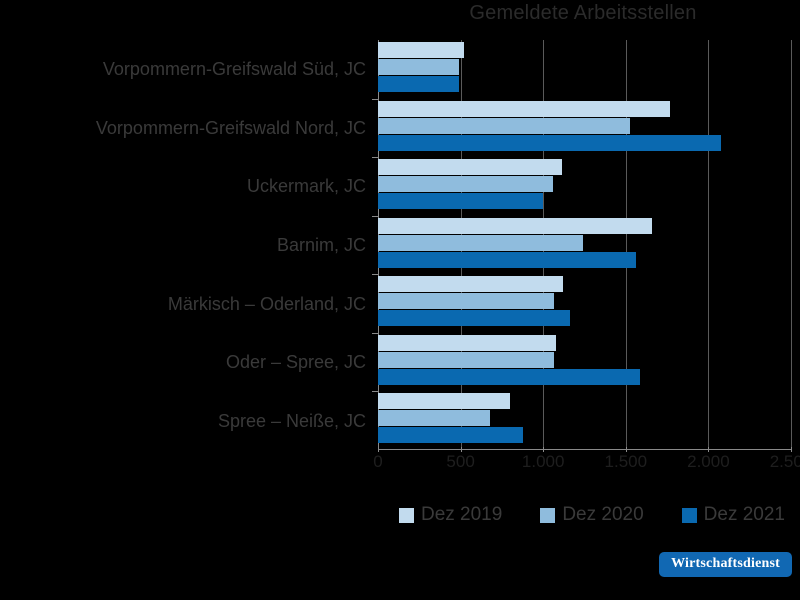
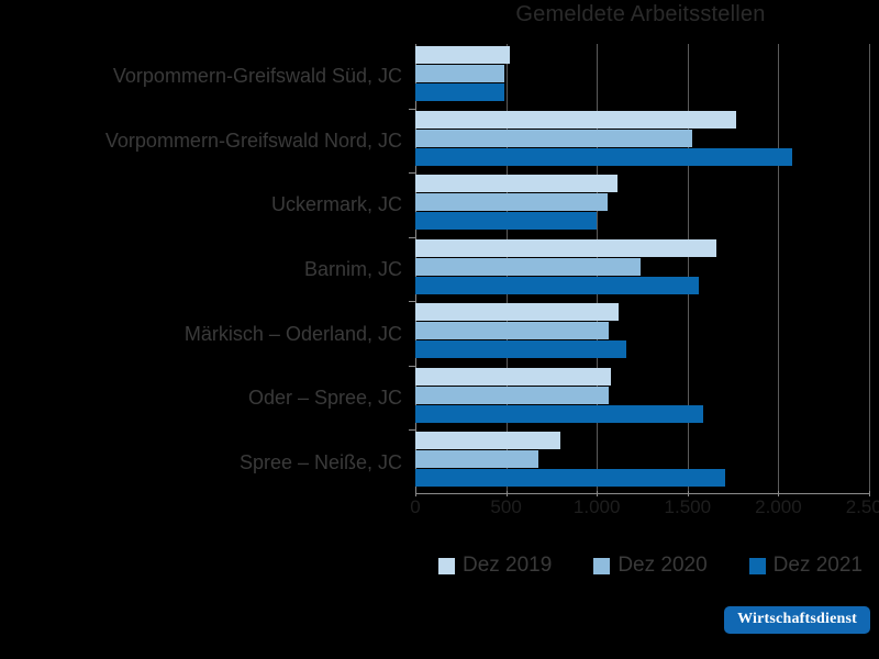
Dez 2021/Spree – Neiße, JC: 880 -> 1710
